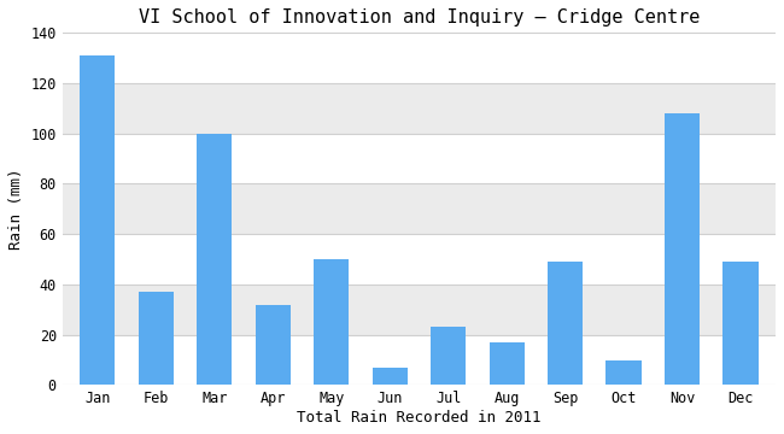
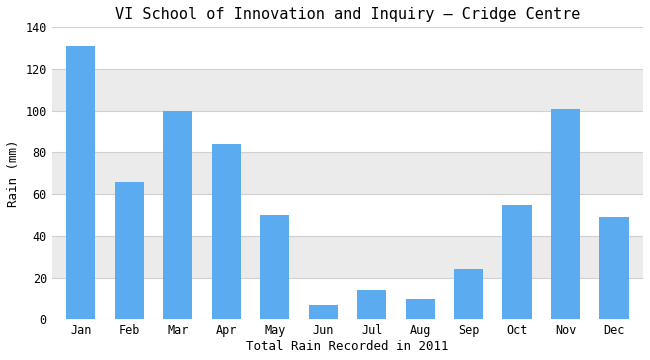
Feb: 37 -> 66
Apr: 32 -> 84
Jul: 23 -> 14
Aug: 17 -> 10
Sep: 49 -> 24
Oct: 10 -> 55
Nov: 108 -> 101
